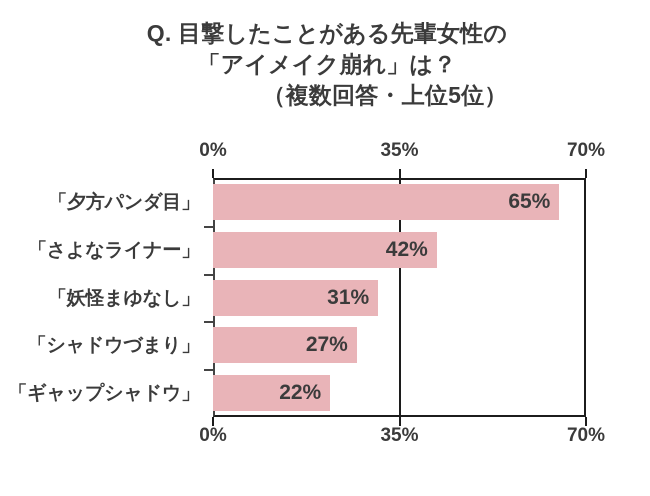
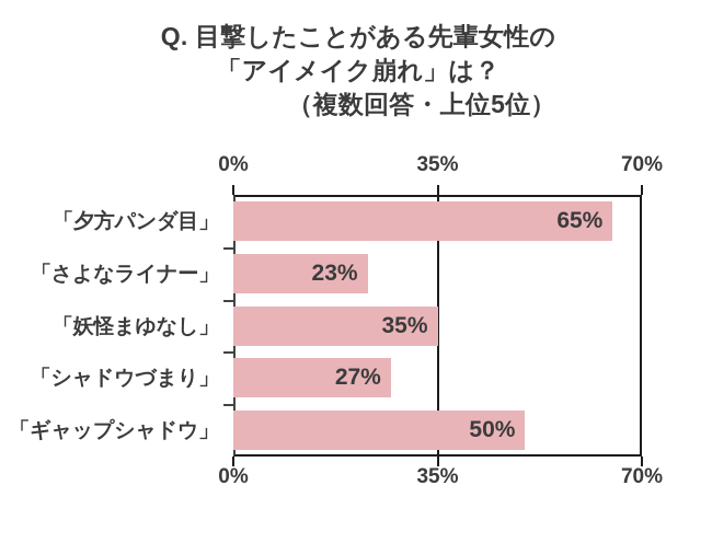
「さよなライナー」: 42% -> 23%
「妖怪まゆなし」: 31% -> 35%
「ギャップシャドウ」: 22% -> 50%
